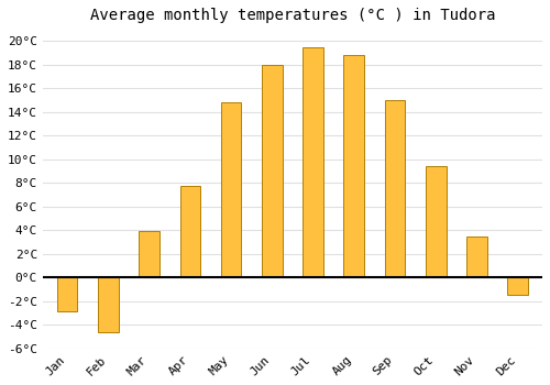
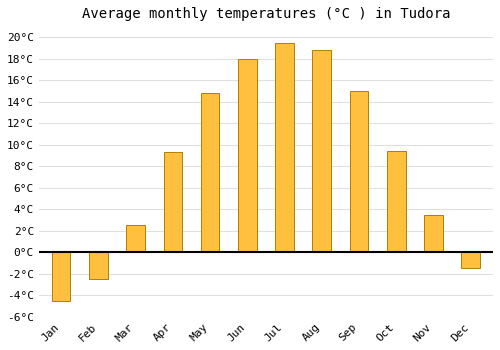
Jan: -2.9°C -> -4.5°C
Feb: -4.6°C -> -2.5°C
Mar: 3.9°C -> 2.5°C
Apr: 7.7°C -> 9.3°C
